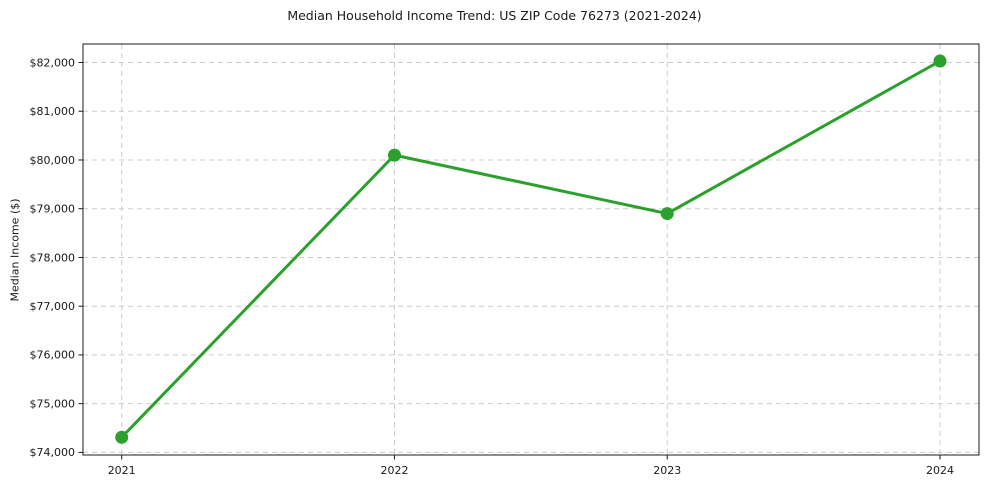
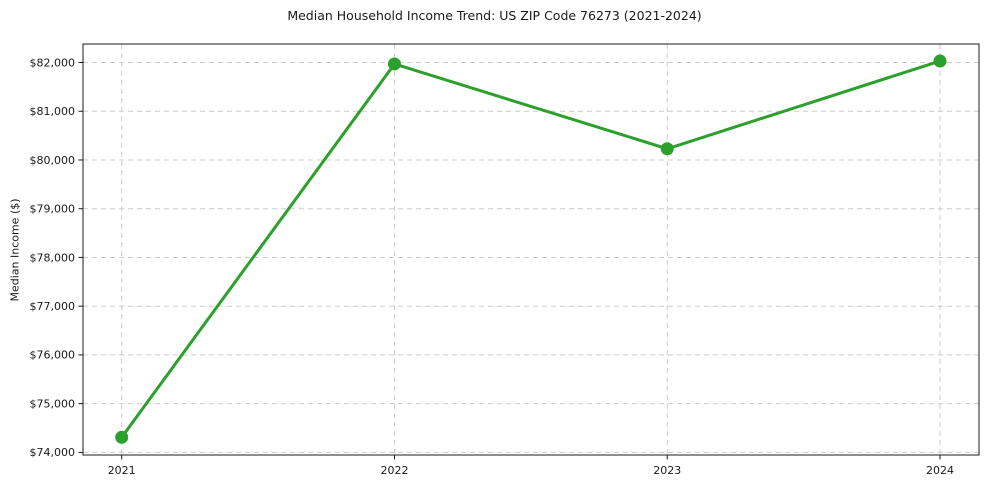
2022: $80100 -> $82000
2023: $78900 -> $80200
